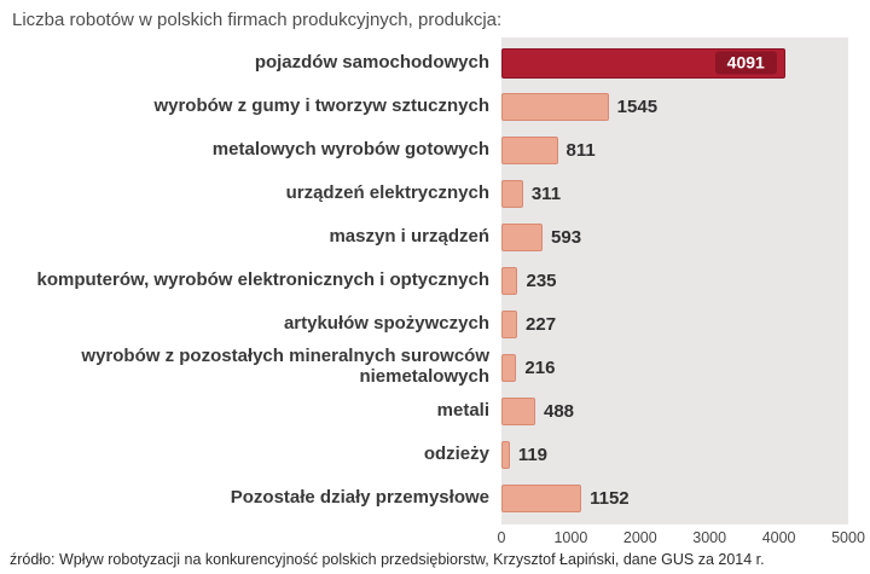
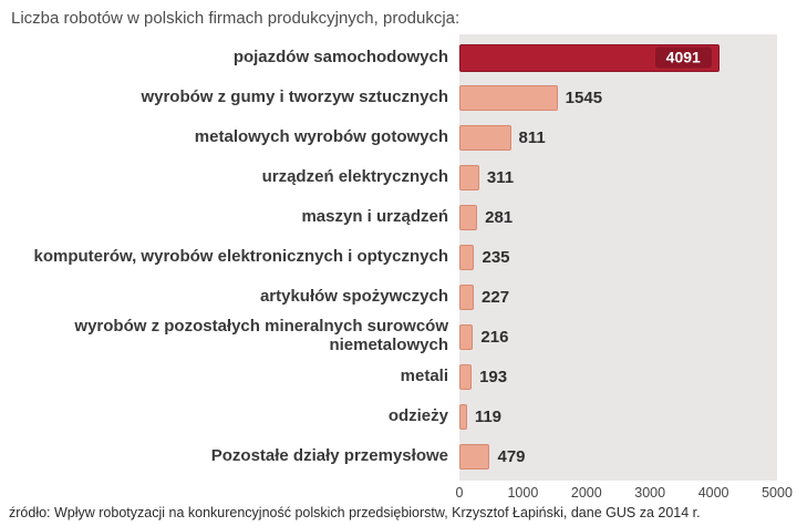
maszyn i urządzeń: 593 -> 281
metali: 488 -> 193
Pozostałe działy przemysłowe: 1152 -> 479
